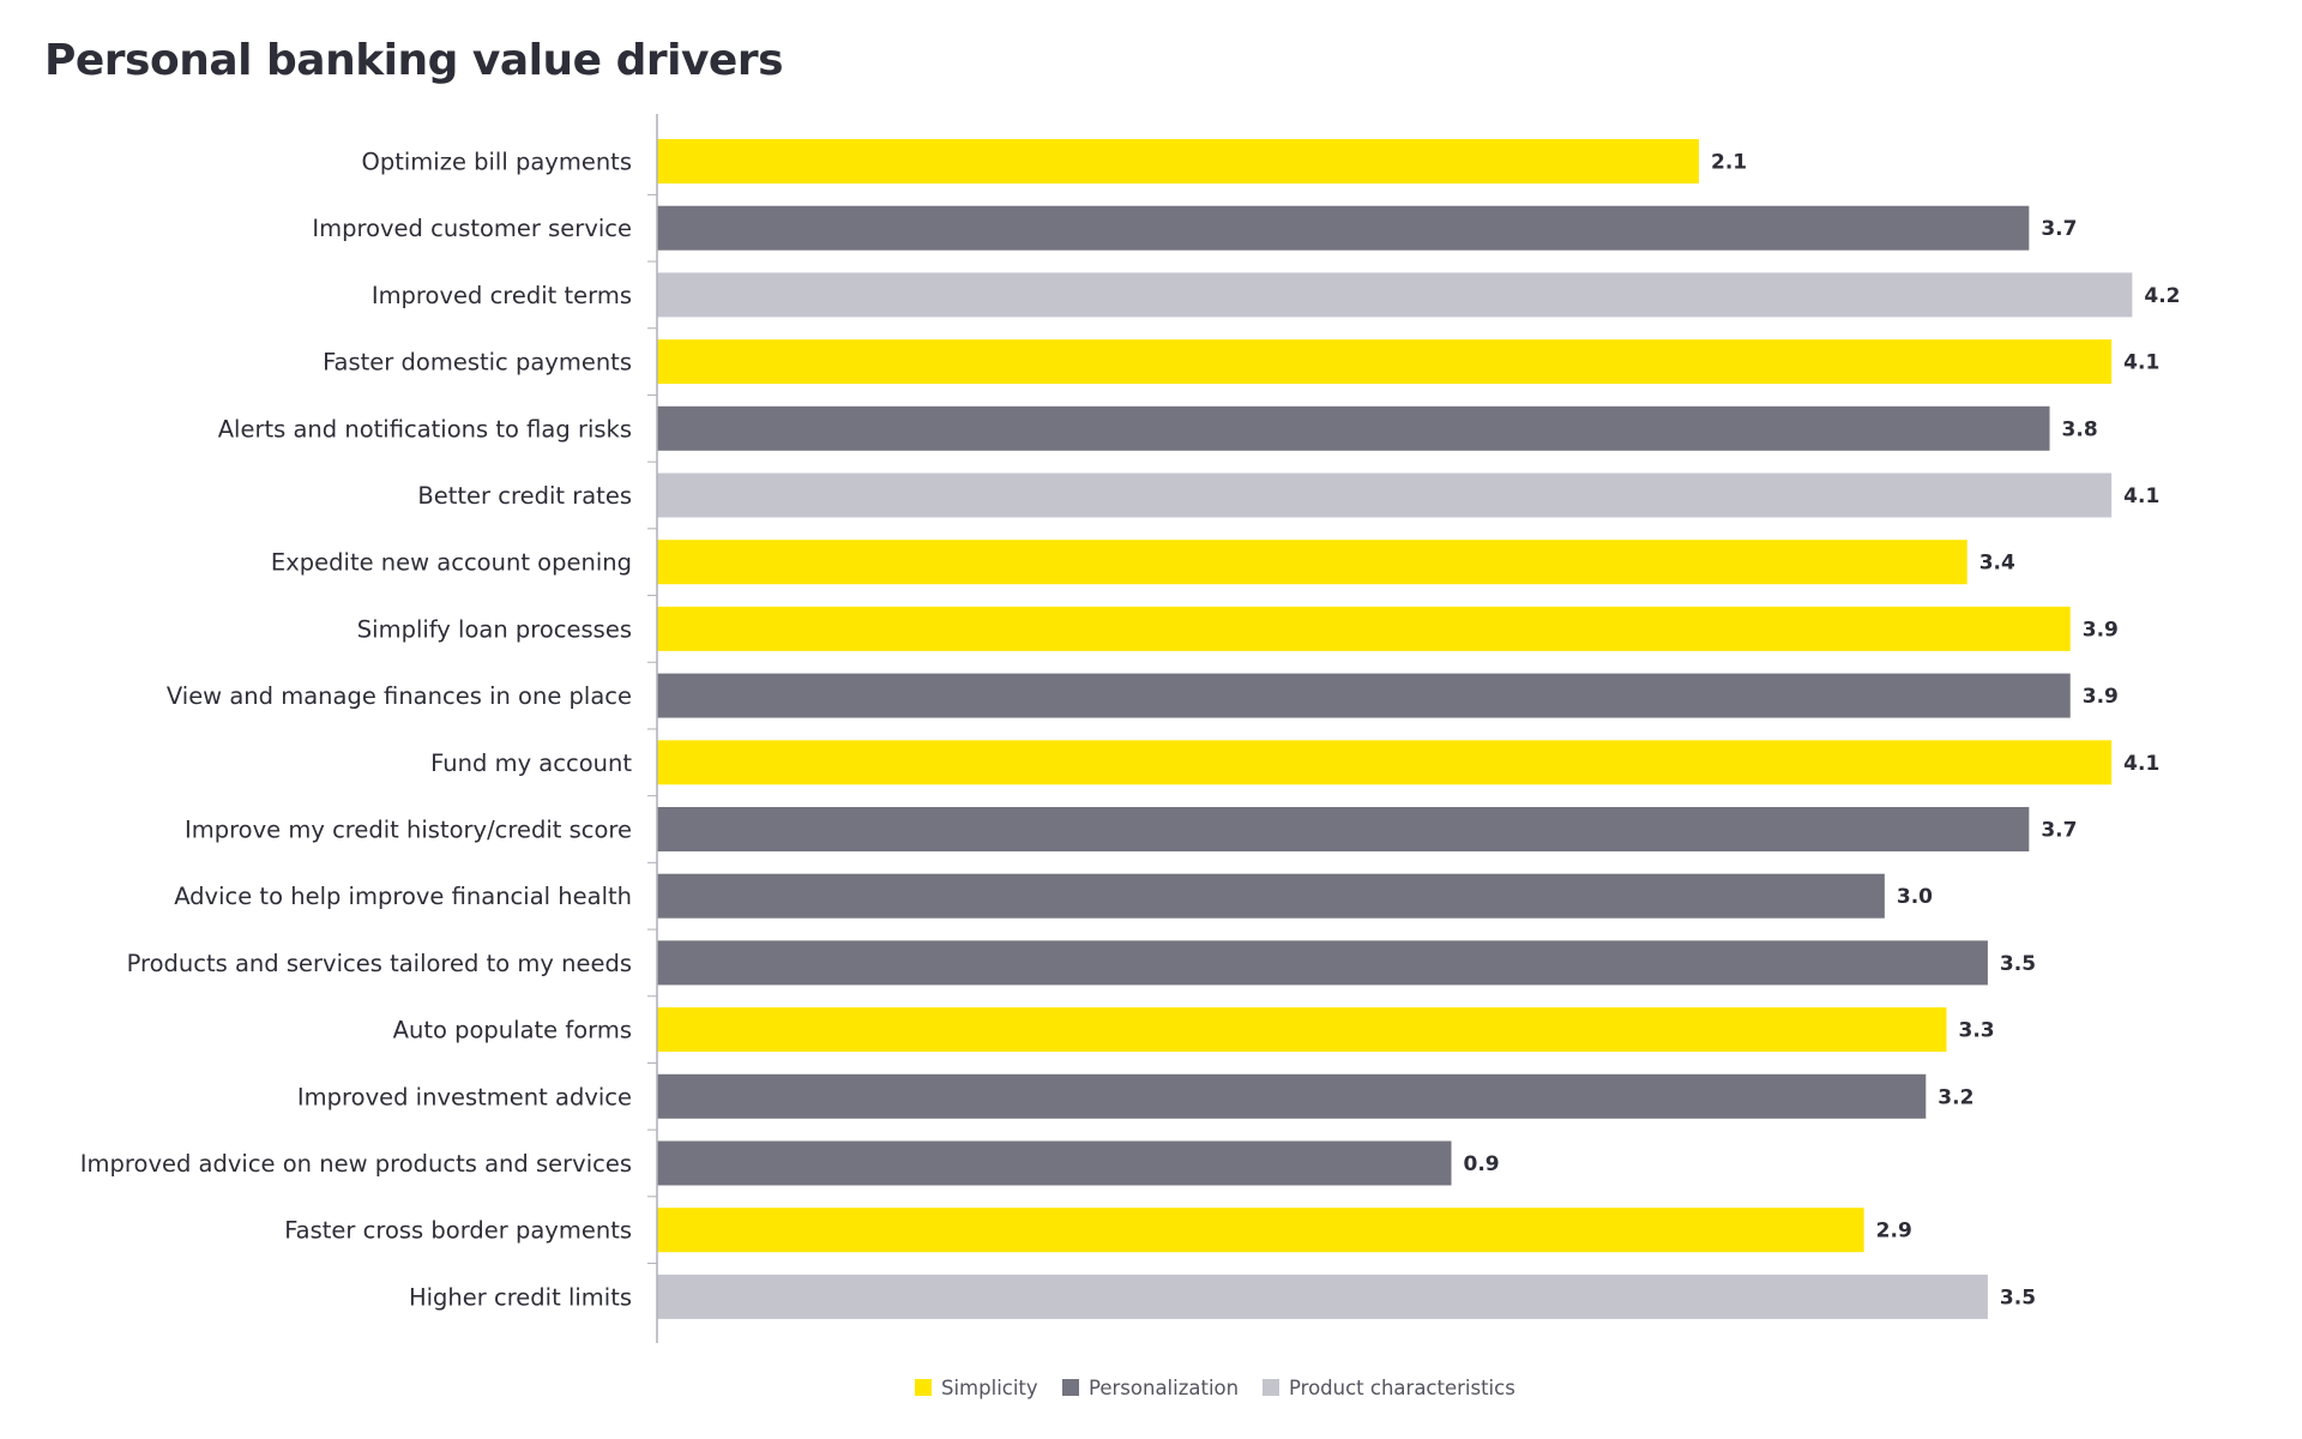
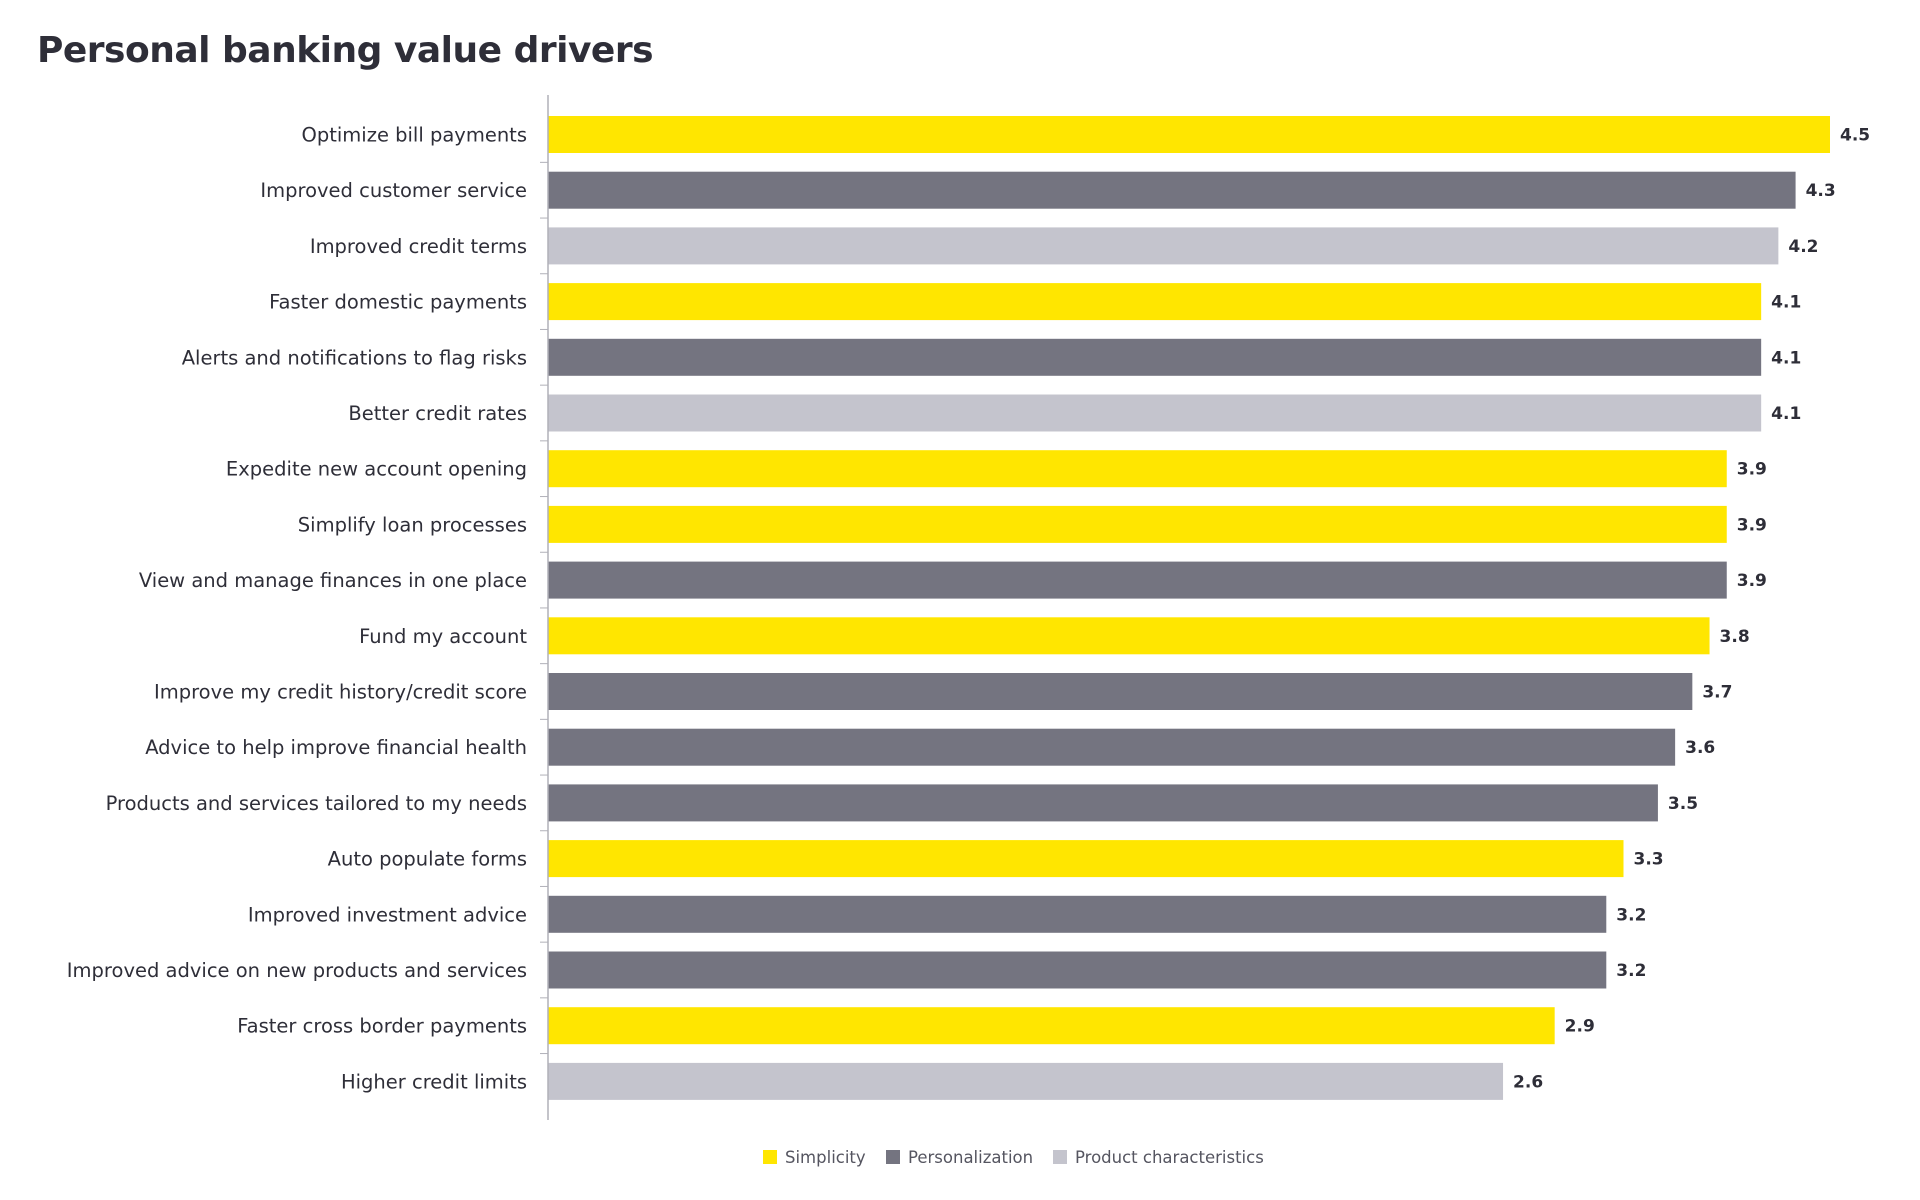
Optimize bill payments: 2.1 -> 4.5
Improved customer service: 3.7 -> 4.3
Alerts and notifications to flag risks: 3.8 -> 4.1
Expedite new account opening: 3.4 -> 3.9
Fund my account: 4.1 -> 3.8
Advice to help improve financial health: 3.0 -> 3.6
Improved advice on new products and services: 0.9 -> 3.2
Higher credit limits: 3.5 -> 2.6
